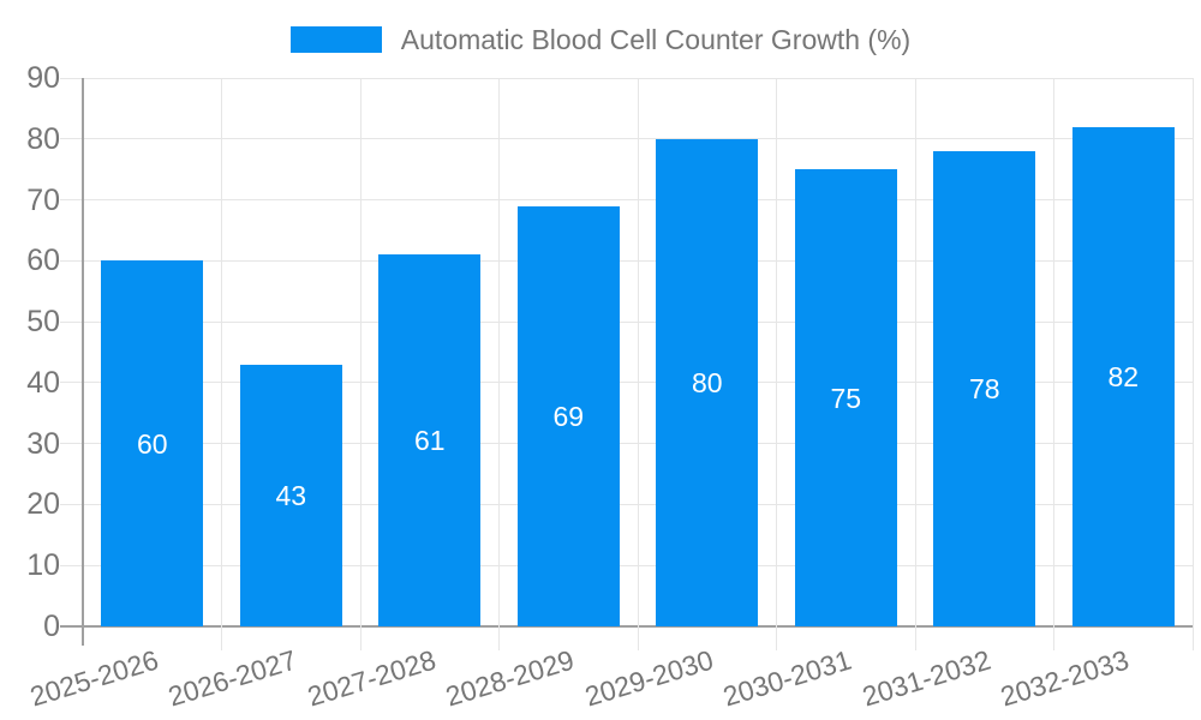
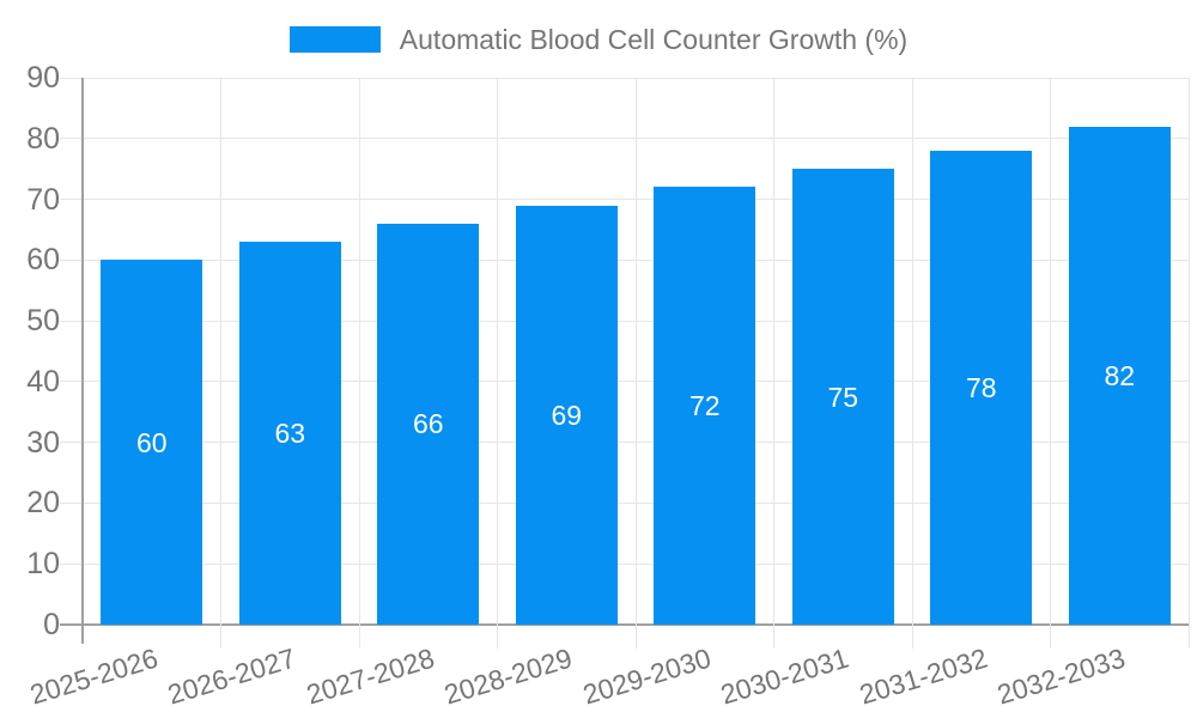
2026-2027: 43 -> 63
2027-2028: 61 -> 66
2029-2030: 80 -> 72
